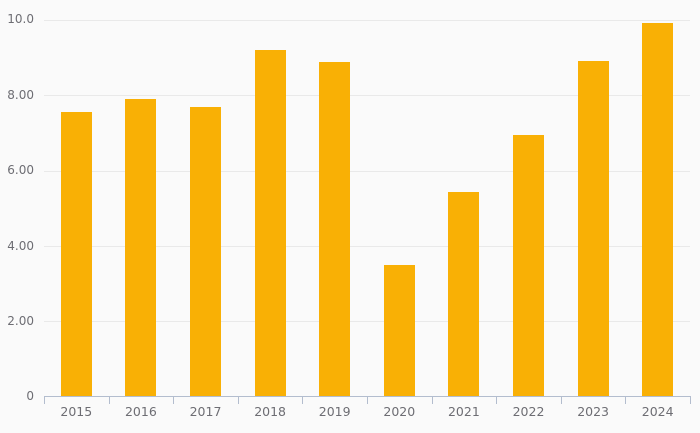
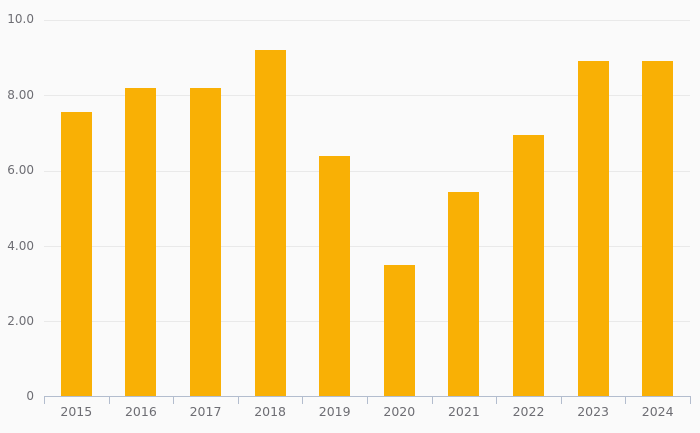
2016: 7.9 -> 8.2
2017: 7.7 -> 8.2
2019: 8.9 -> 6.4
2024: 9.9 -> 8.9
